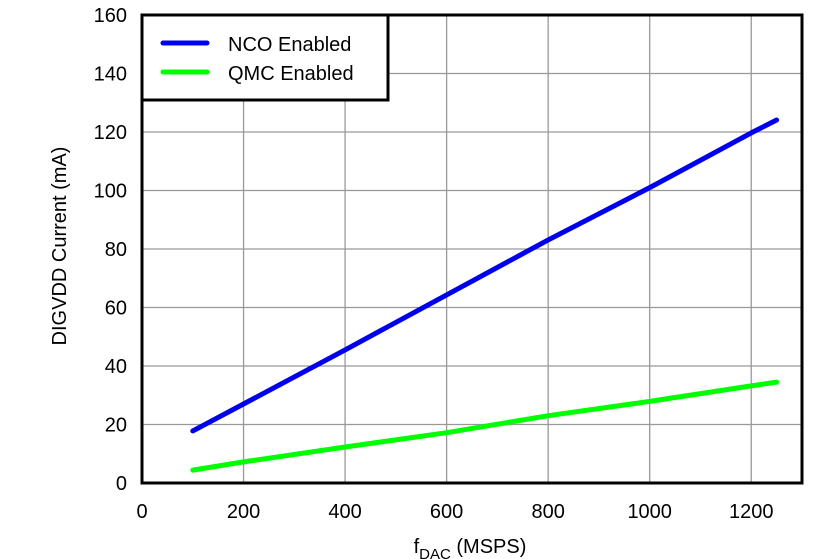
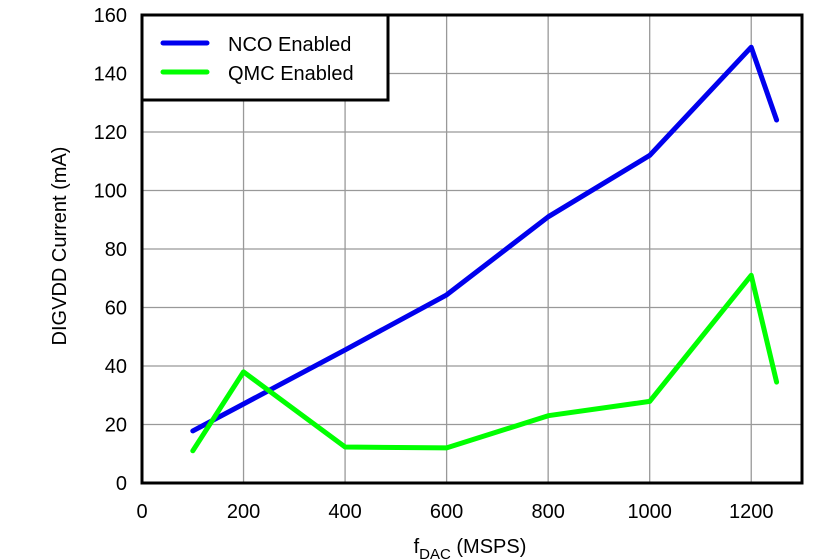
QMC Enabled/100: 4 -> 11
QMC Enabled/200: 7 -> 38
QMC Enabled/600: 17 -> 12
NCO Enabled/800: 83 -> 91
NCO Enabled/1000: 101 -> 112
NCO Enabled/1200: 120 -> 149
QMC Enabled/1200: 33 -> 71
